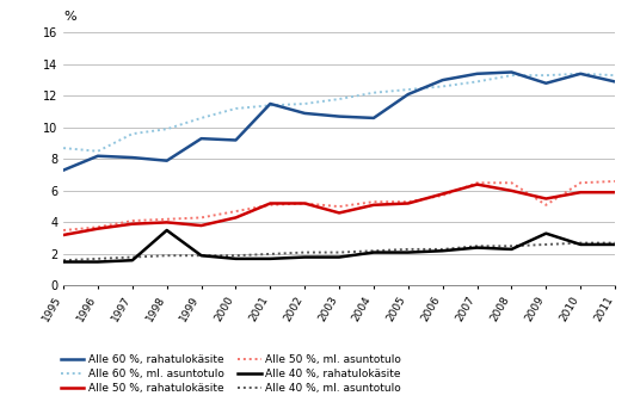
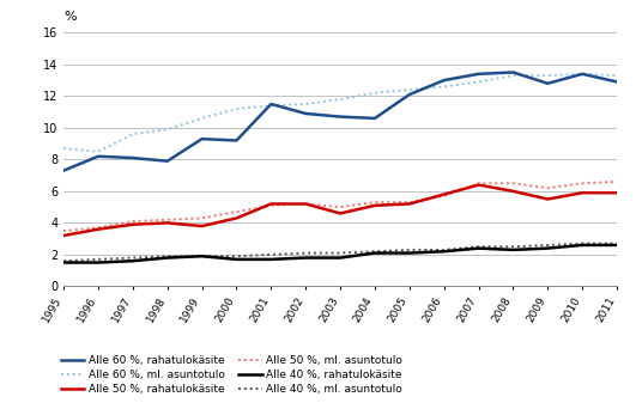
Alle 40 %, rahatulokäsite/1998: 3.5 -> 1.8
Alle 50 %, ml. asuntotulo/2009: 5.1 -> 6.2
Alle 40 %, rahatulokäsite/2009: 3.3 -> 2.4
